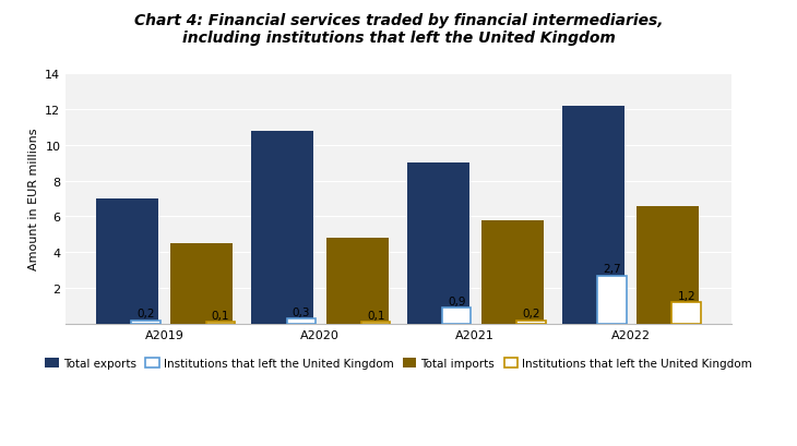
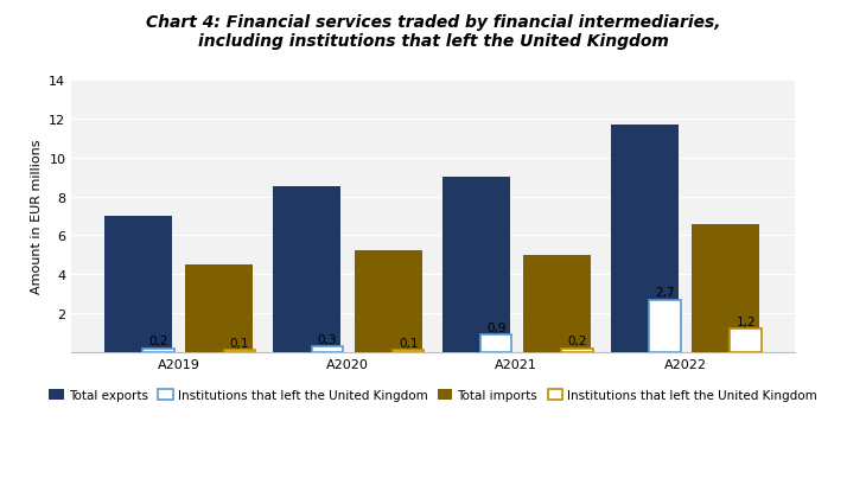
Total exports/A2020: 10.8 -> 8.5
Total imports/A2020: 4.8 -> 5.2
Total imports/A2021: 5.8 -> 5.0
Total exports/A2022: 12.2 -> 11.7
